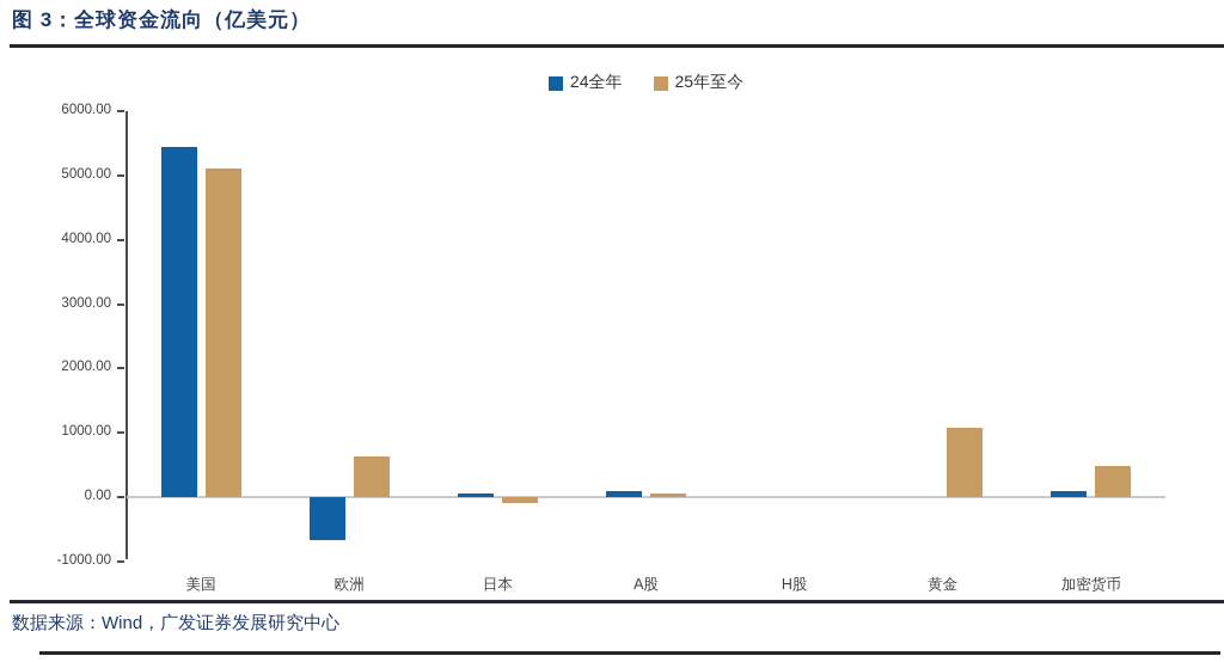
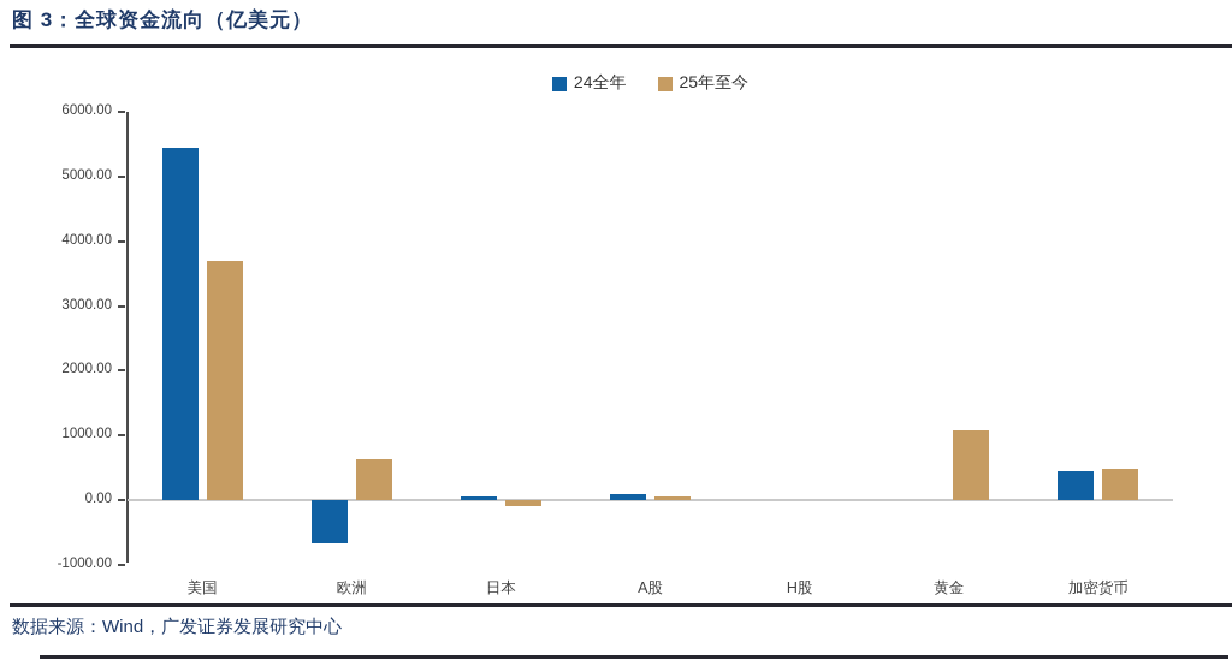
25年至今/美国: 5100 -> 3700
24全年/加密货币: 100 -> 400
